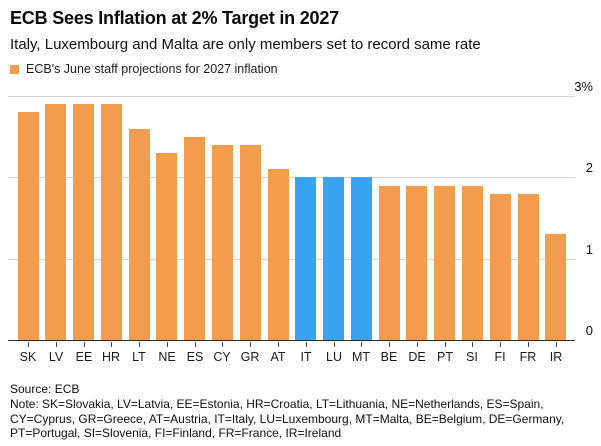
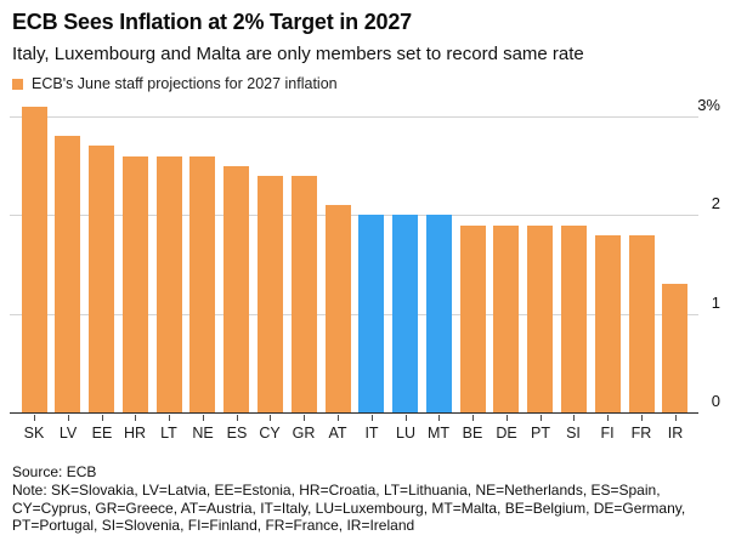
SK: 2.8% -> 3.1%
LV: 2.9% -> 2.8%
EE: 2.9% -> 2.7%
HR: 2.9% -> 2.6%
NE: 2.3% -> 2.6%
